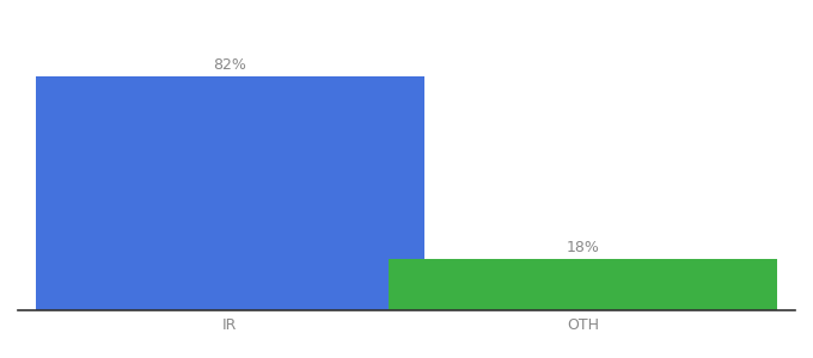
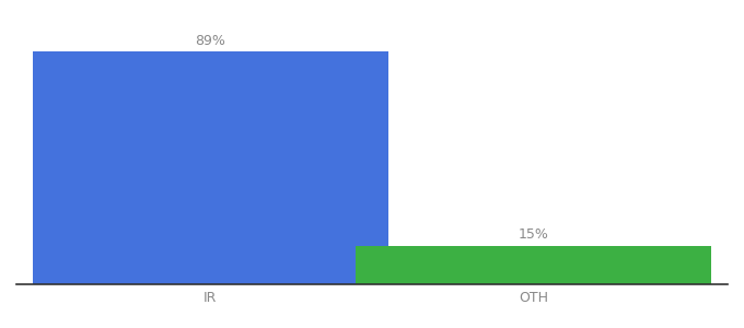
IR: 82% -> 89%
OTH: 18% -> 15%
